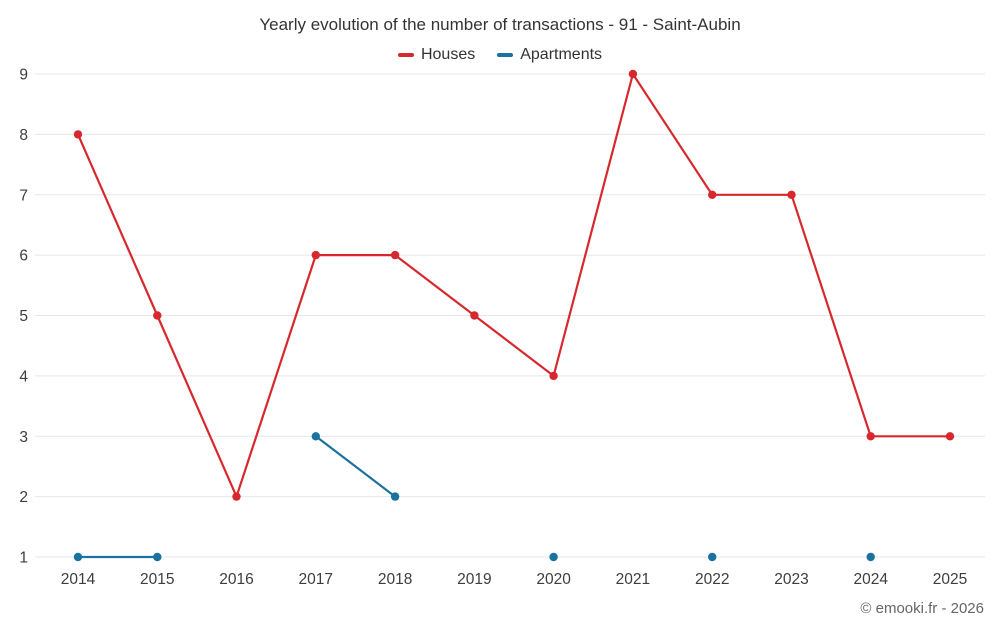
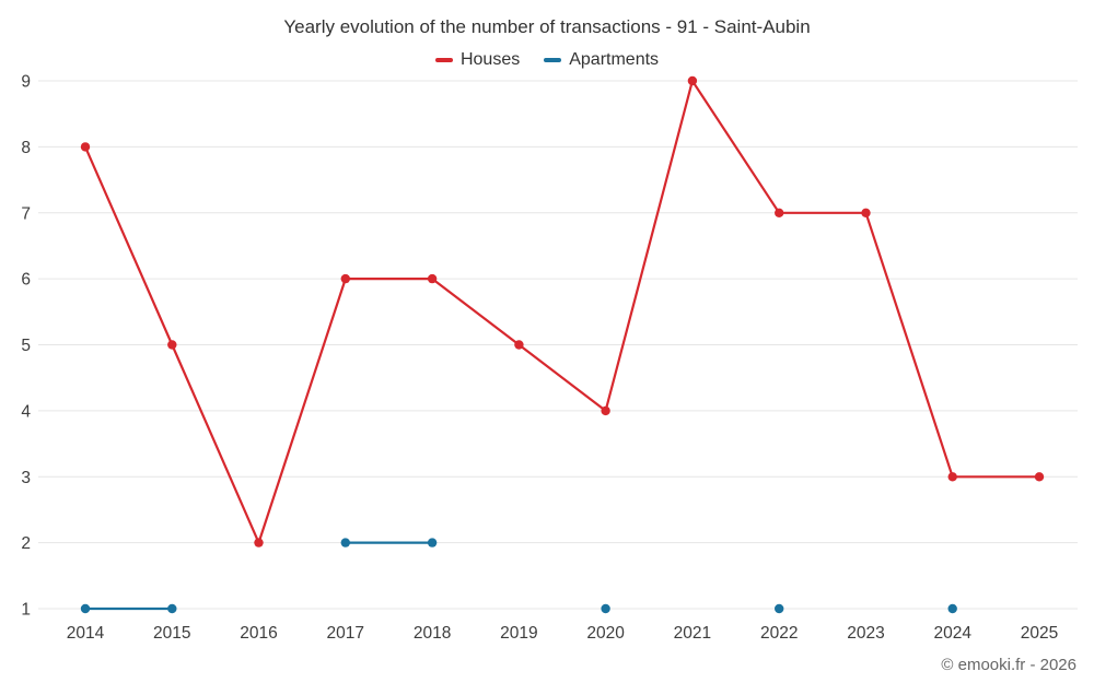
Apartments/2017: 3 -> 2
